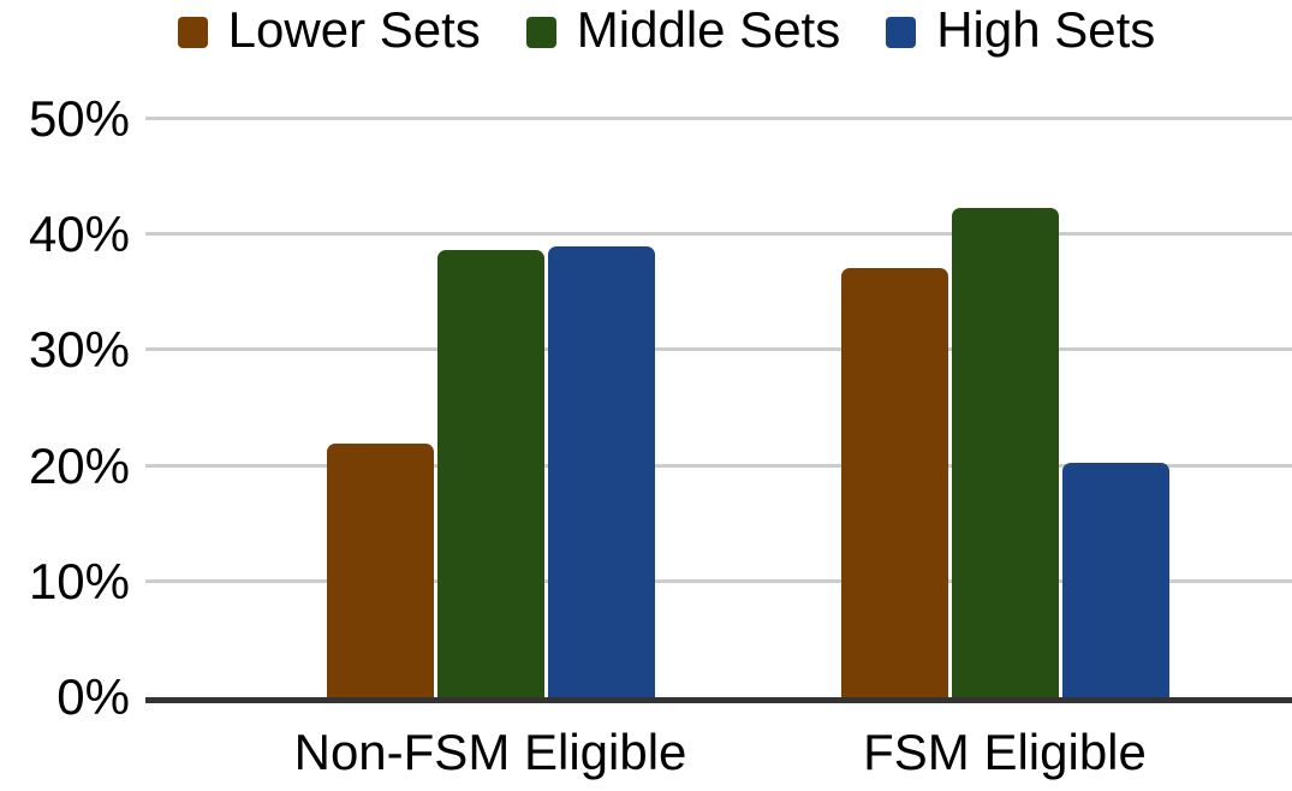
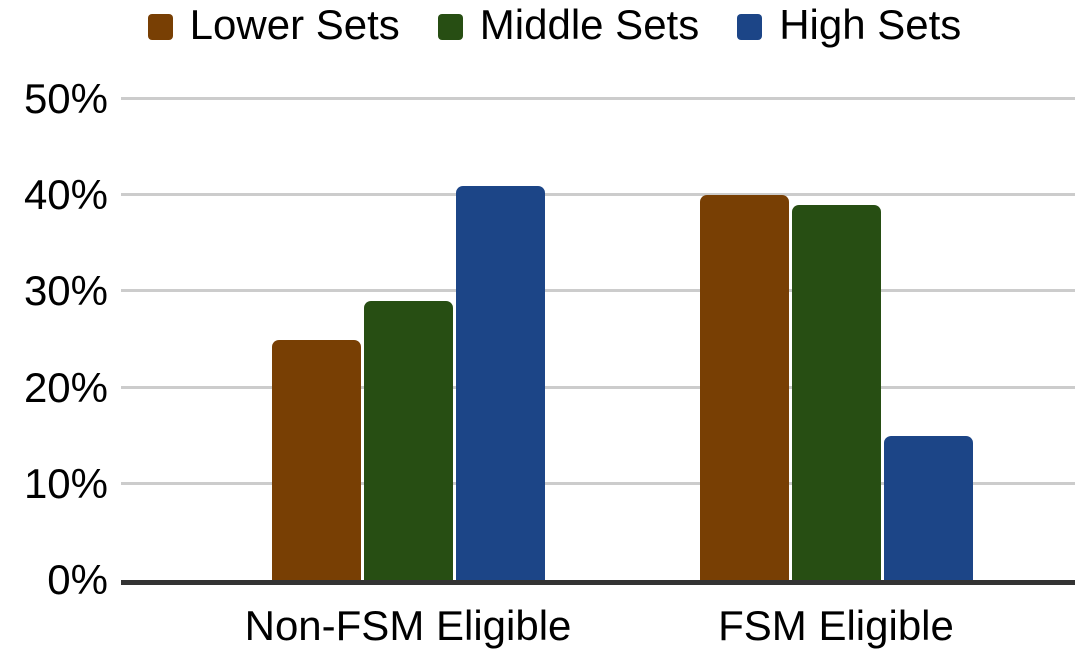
Lower Sets/Non-FSM Eligible: 22% -> 25%
Middle Sets/Non-FSM Eligible: 39% -> 29%
High Sets/Non-FSM Eligible: 39% -> 41%
Lower Sets/FSM Eligible: 37% -> 40%
Middle Sets/FSM Eligible: 42% -> 39%
High Sets/FSM Eligible: 20% -> 15%
